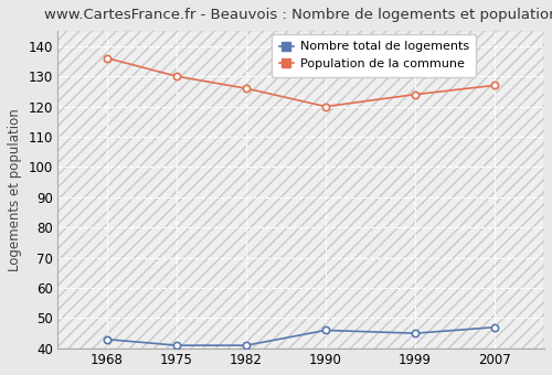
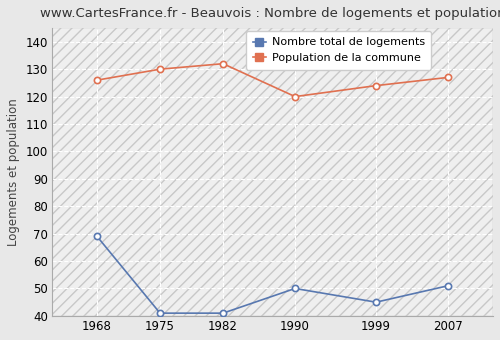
Nombre total de logements/1968: 43 -> 69
Population de la commune/1968: 136 -> 126
Population de la commune/1982: 126 -> 132
Nombre total de logements/1990: 46 -> 50
Nombre total de logements/2007: 47 -> 51
